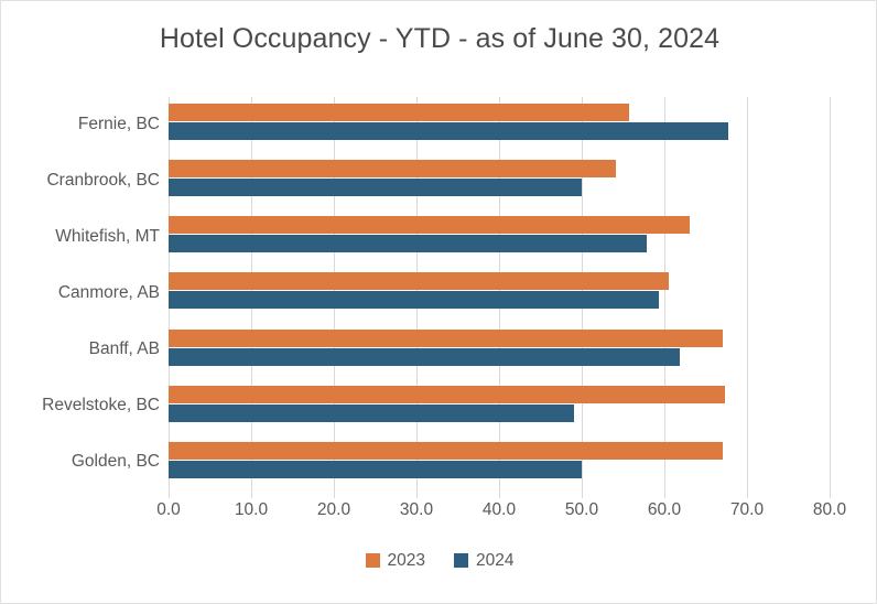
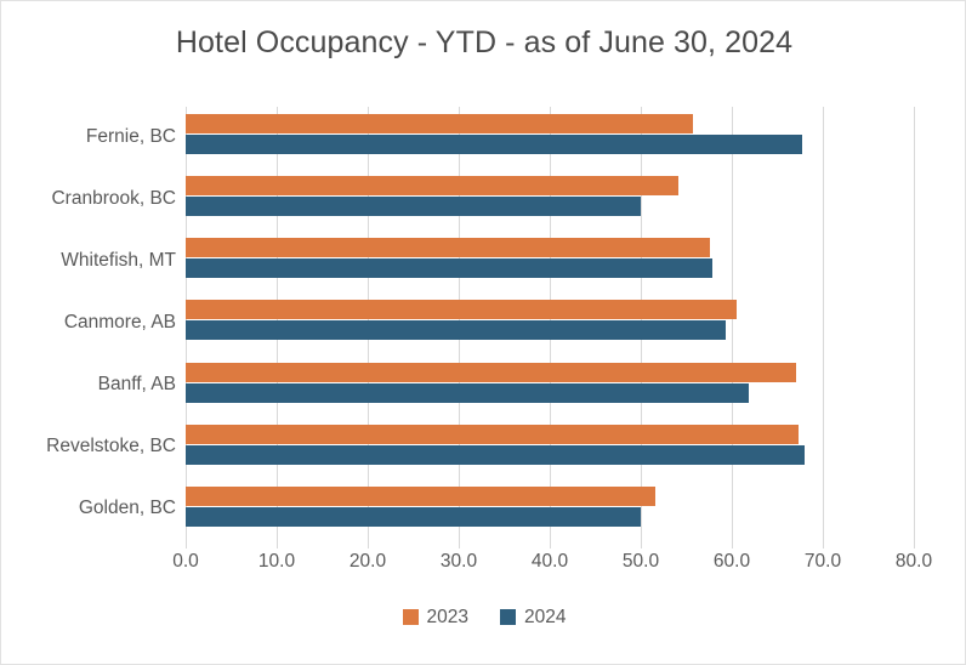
2023/Whitefish, MT: 63 -> 58
2024/Revelstoke, BC: 49 -> 68
2023/Golden, BC: 67 -> 52
